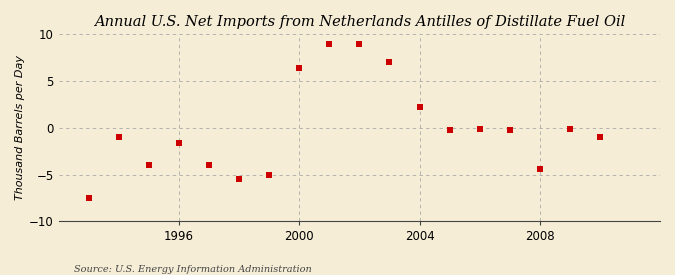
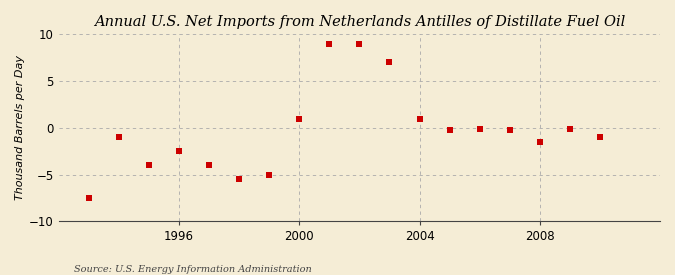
1996: -1.6 -> -2.5
2000: 6.4 -> 1.0
2004: 2.2 -> 1.0
2008: -4.4 -> -1.5
